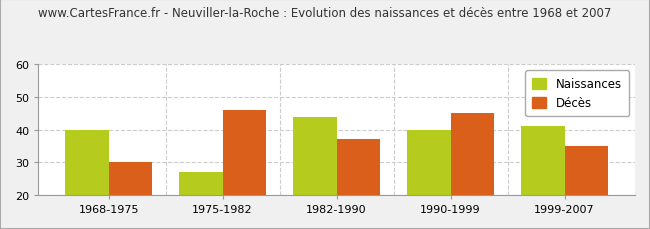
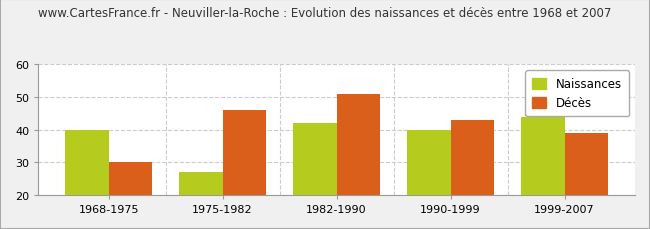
Naissances/1982-1990: 44 -> 42
Décès/1982-1990: 37 -> 51
Décès/1990-1999: 45 -> 43
Naissances/1999-2007: 41 -> 44
Décès/1999-2007: 35 -> 39
